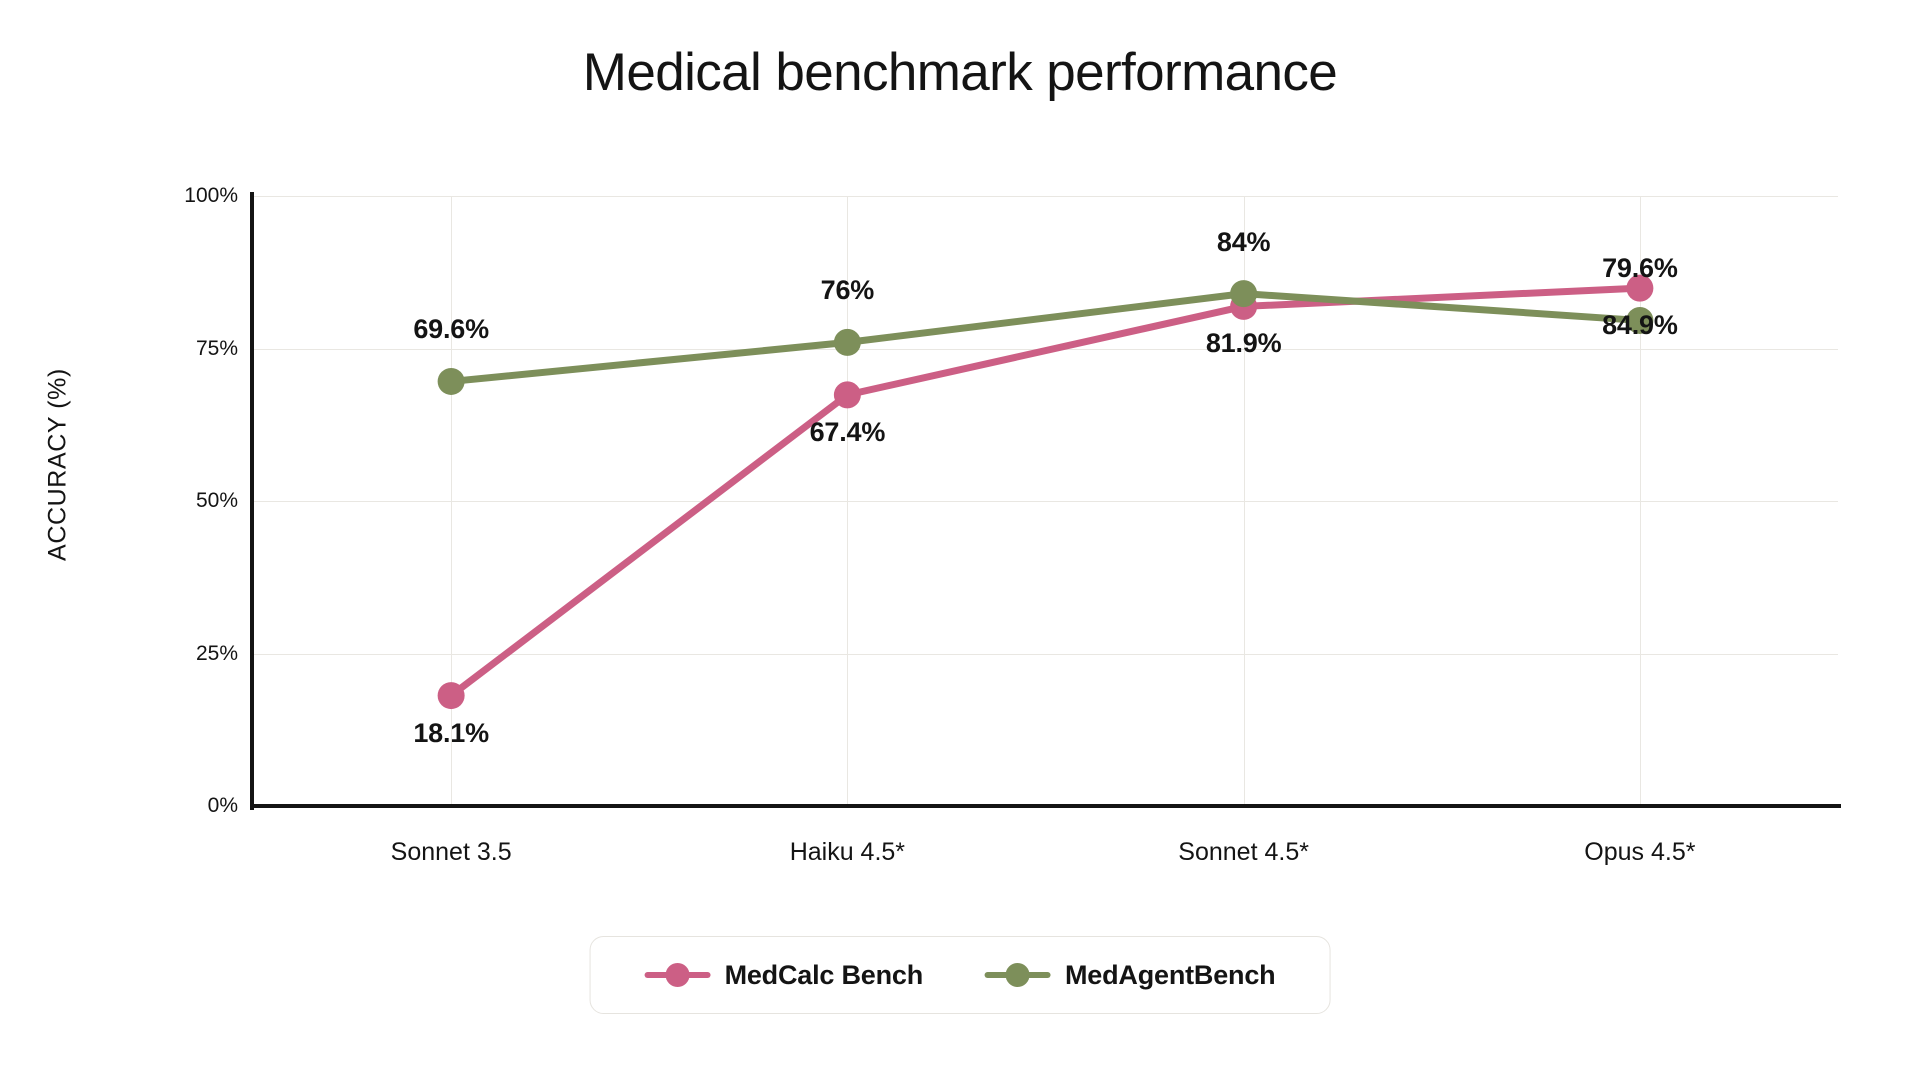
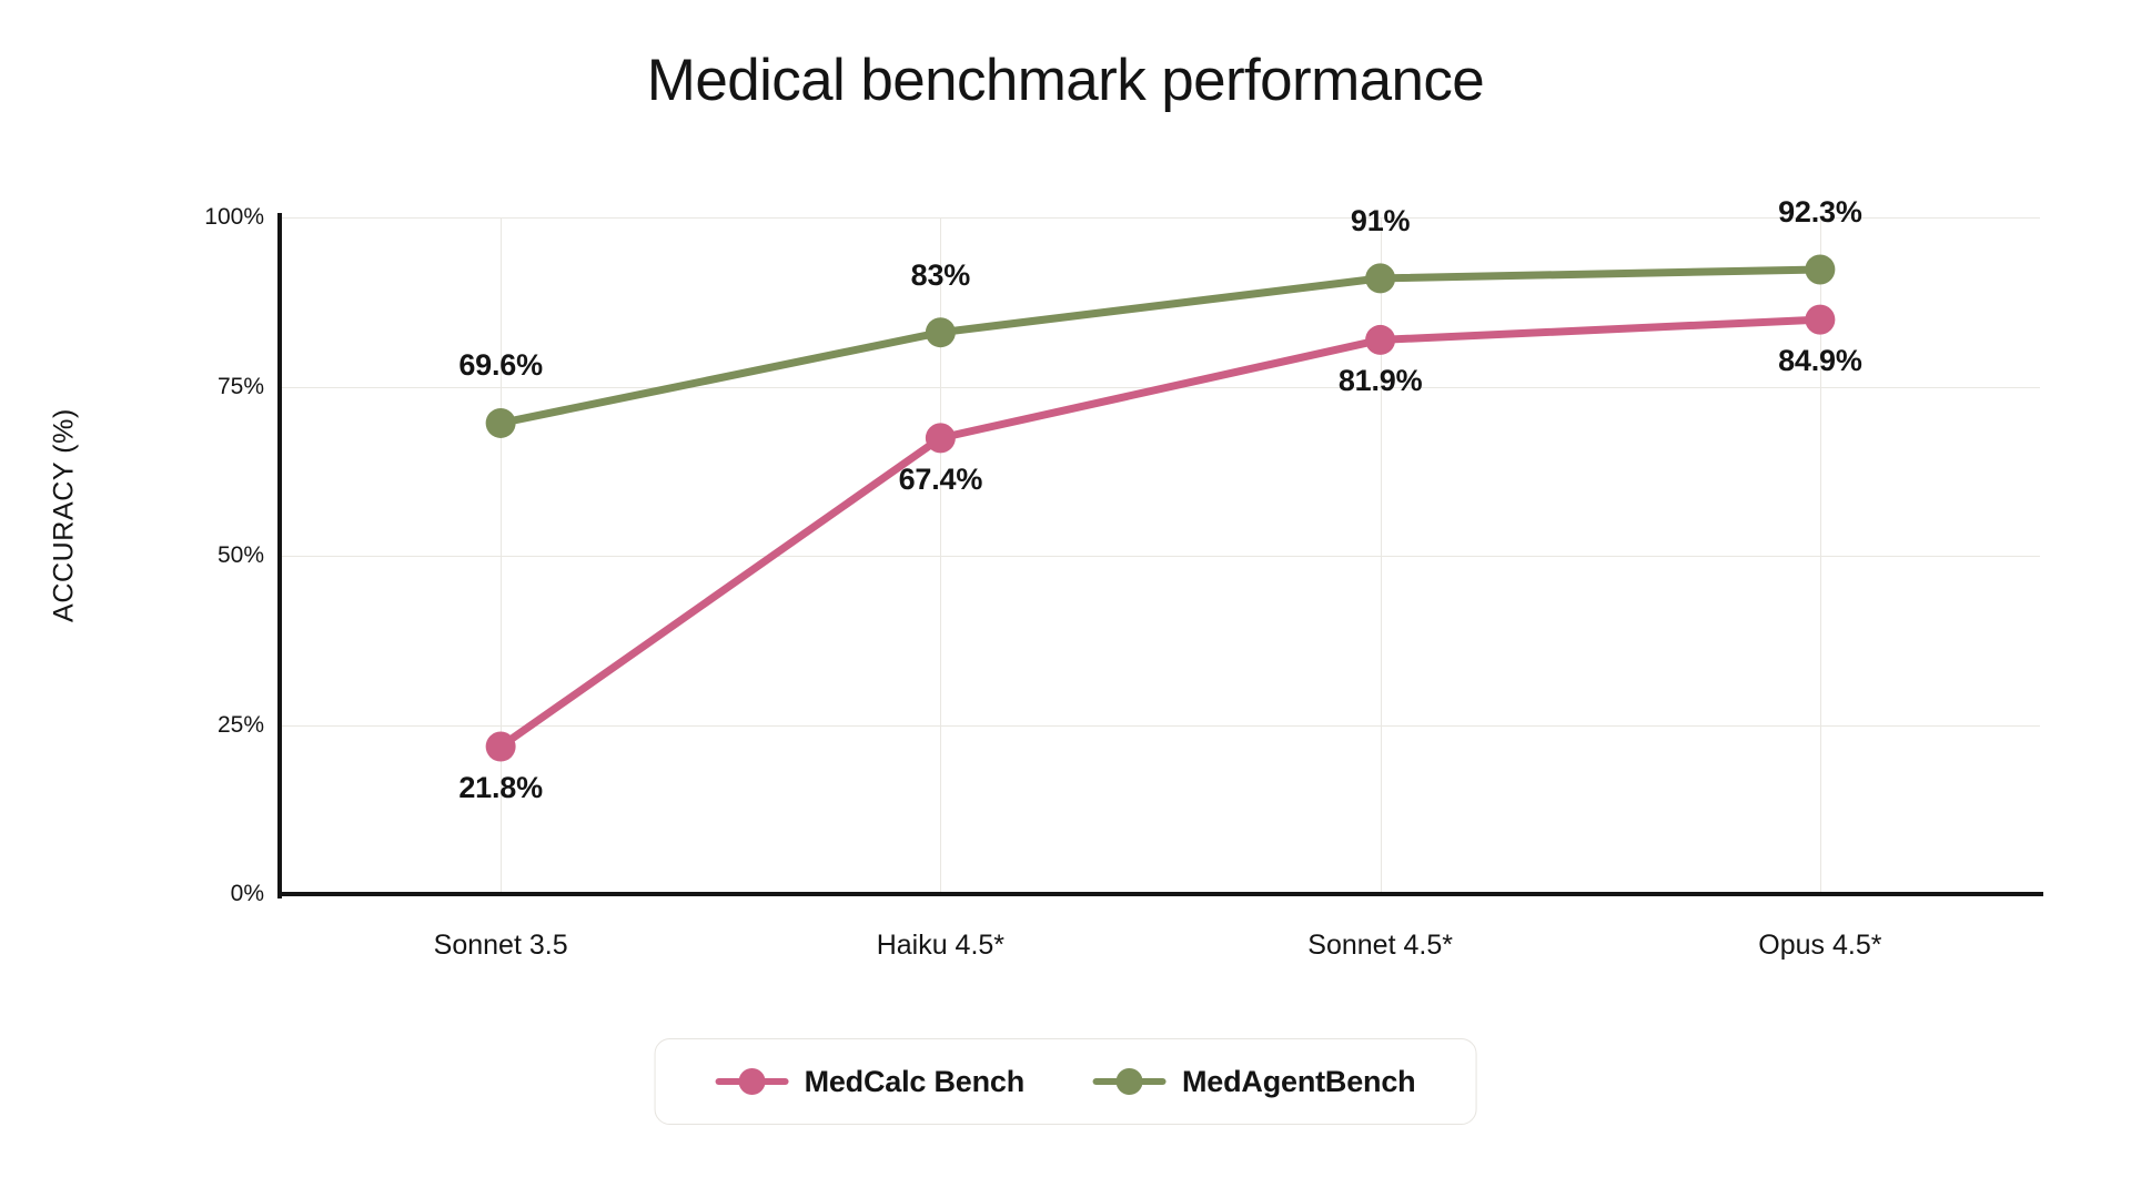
MedCalc Bench/Sonnet 3.5: 18.1% -> 21.8%
MedAgentBench/Haiku 4.5*: 76% -> 83%
MedAgentBench/Sonnet 4.5*: 84% -> 91%
MedAgentBench/Opus 4.5*: 79.6% -> 92.3%
